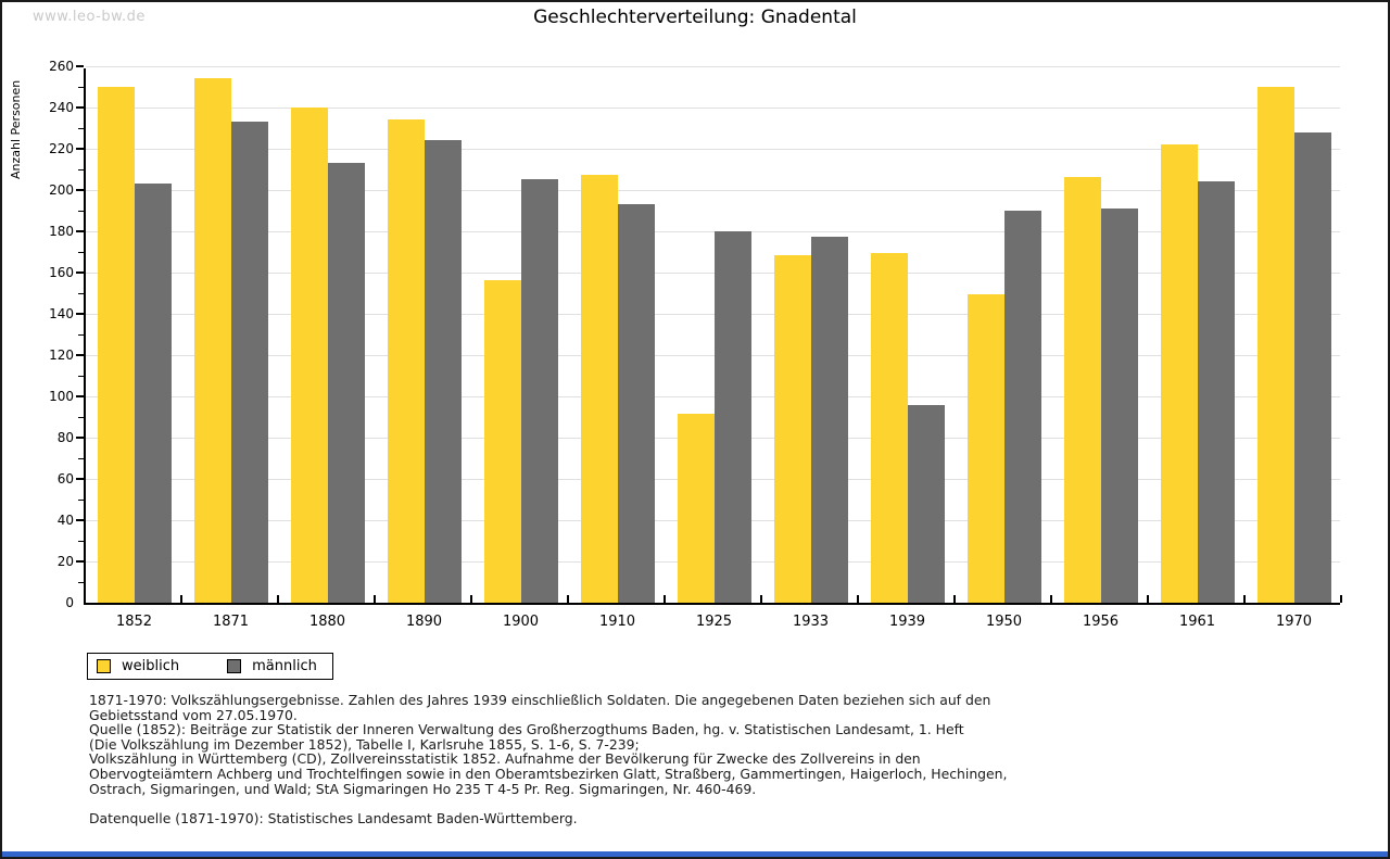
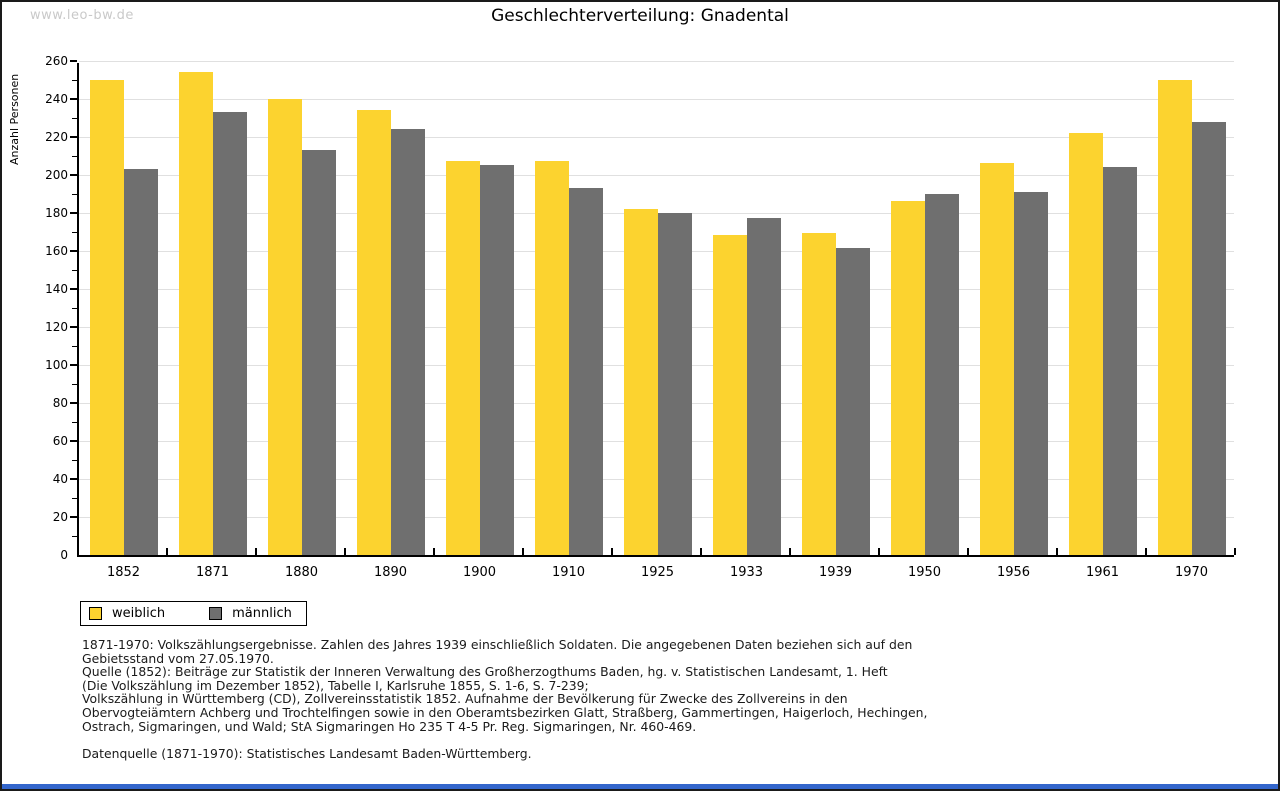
weiblich/1900: 157 -> 208
weiblich/1925: 92 -> 183
männlich/1939: 96 -> 162
weiblich/1950: 150 -> 187
